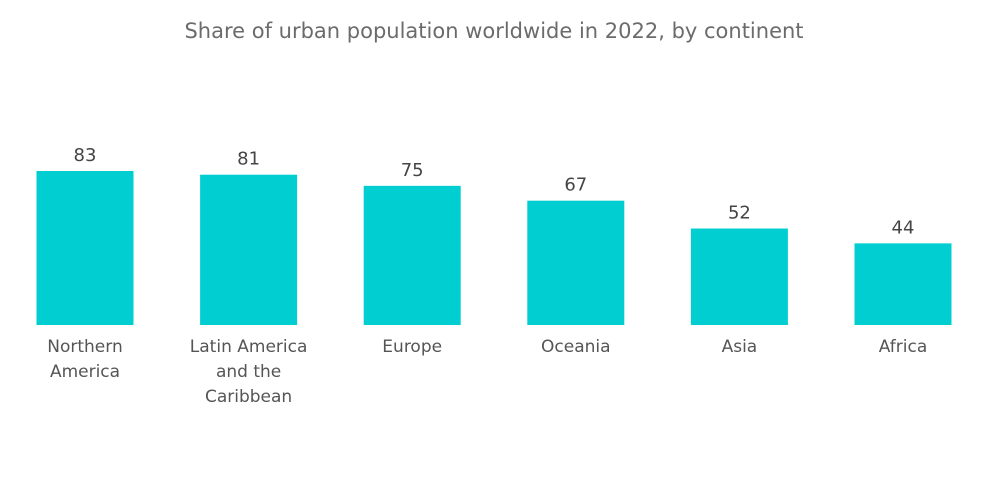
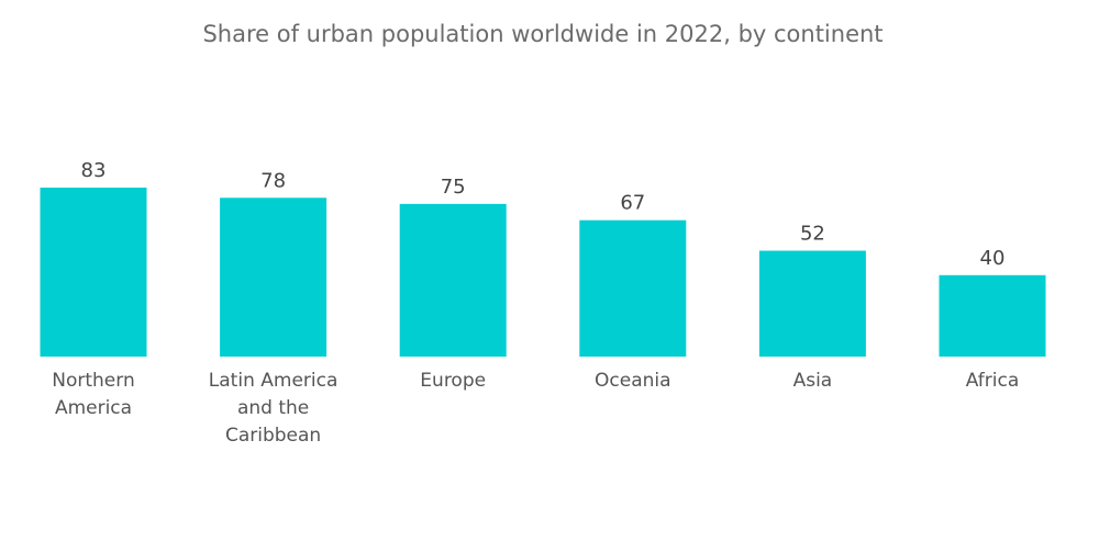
Latin America and the Caribbean: 81 -> 78
Africa: 44 -> 40
